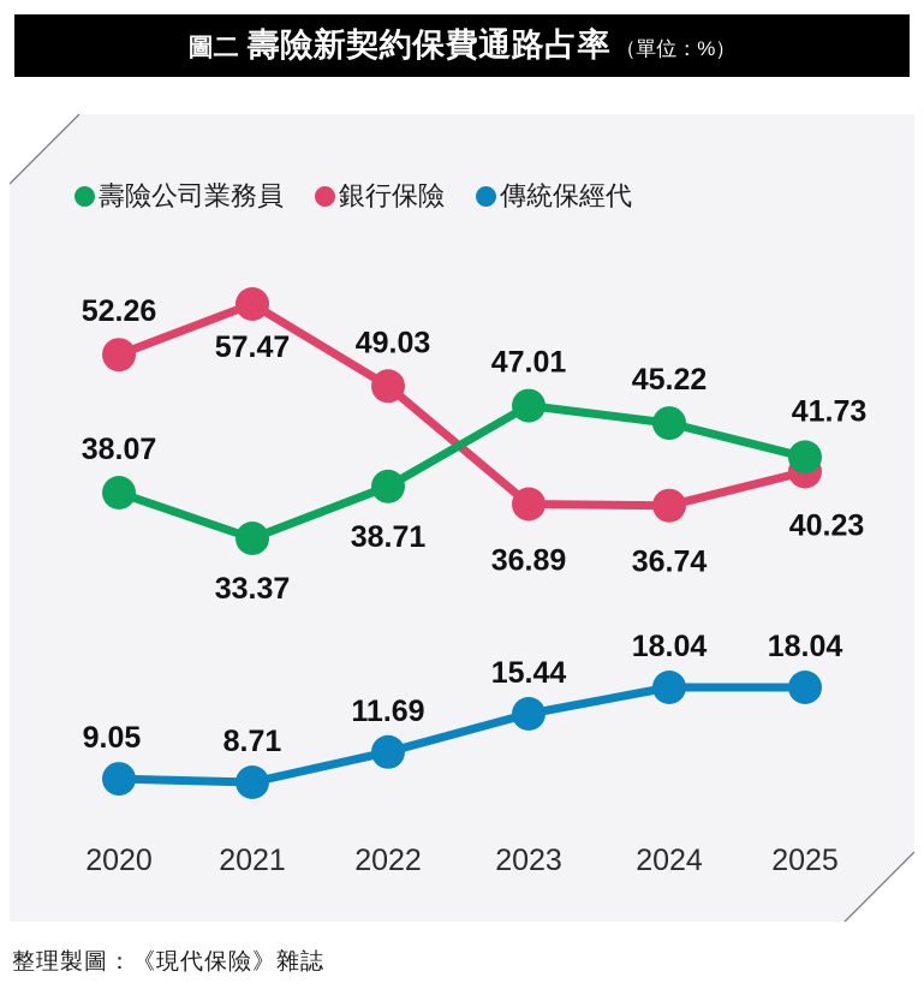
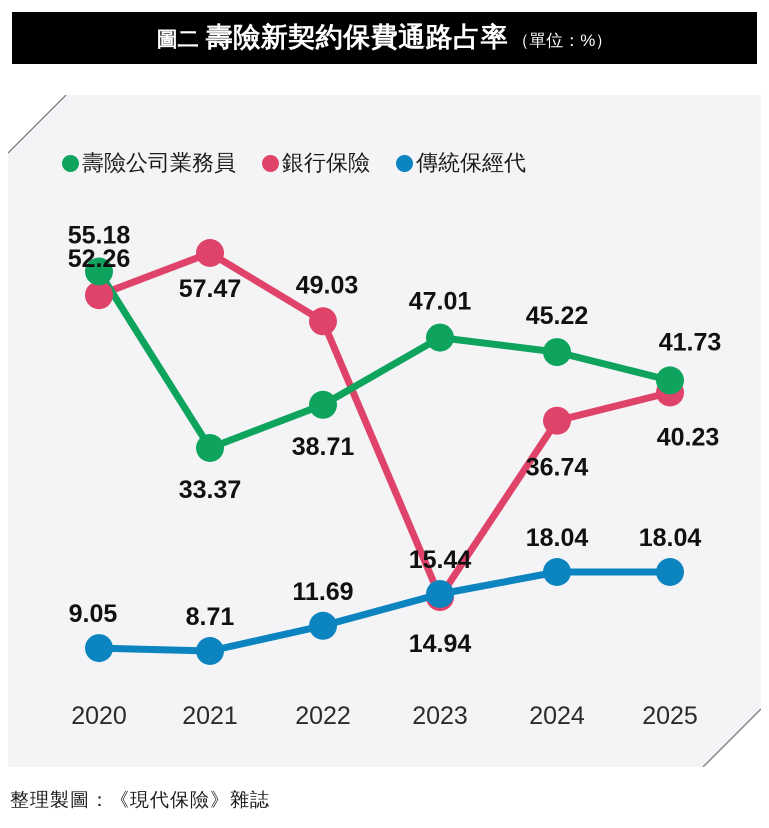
壽險公司業務員/2020: 38.07 -> 55.18
銀行保險/2023: 36.89 -> 14.94
